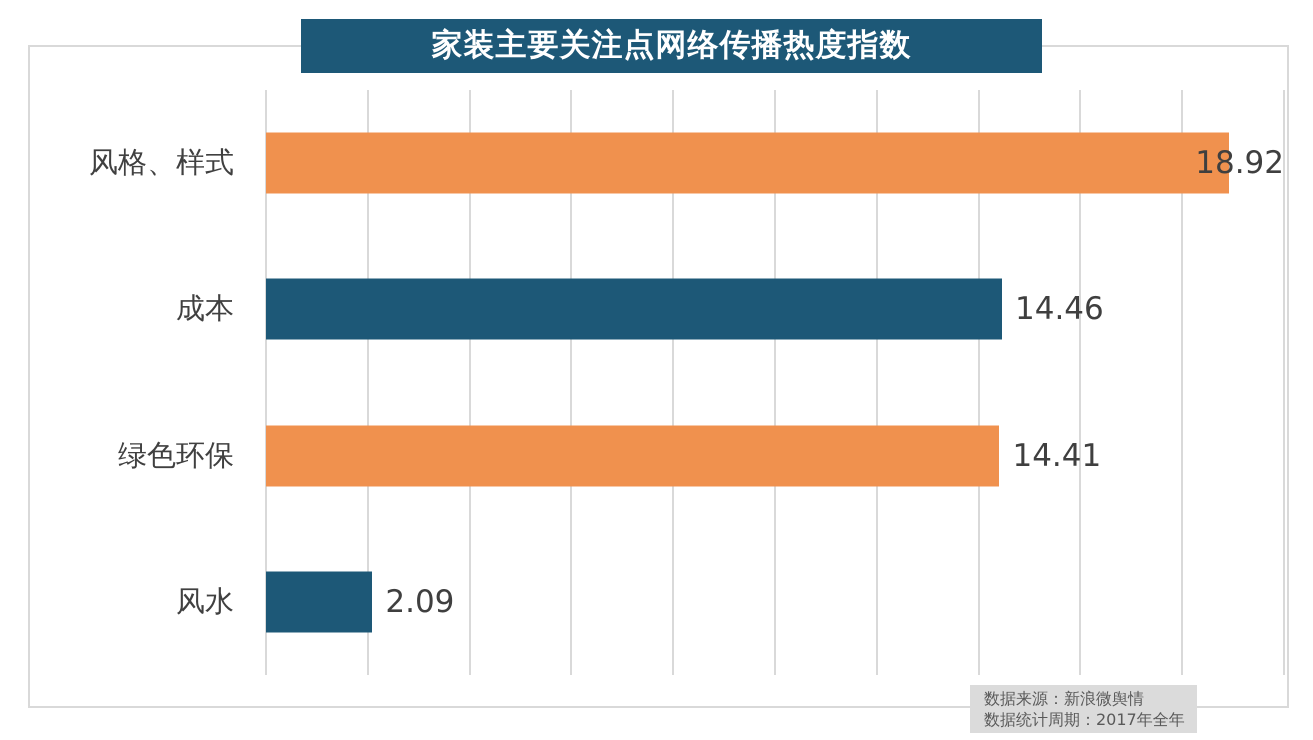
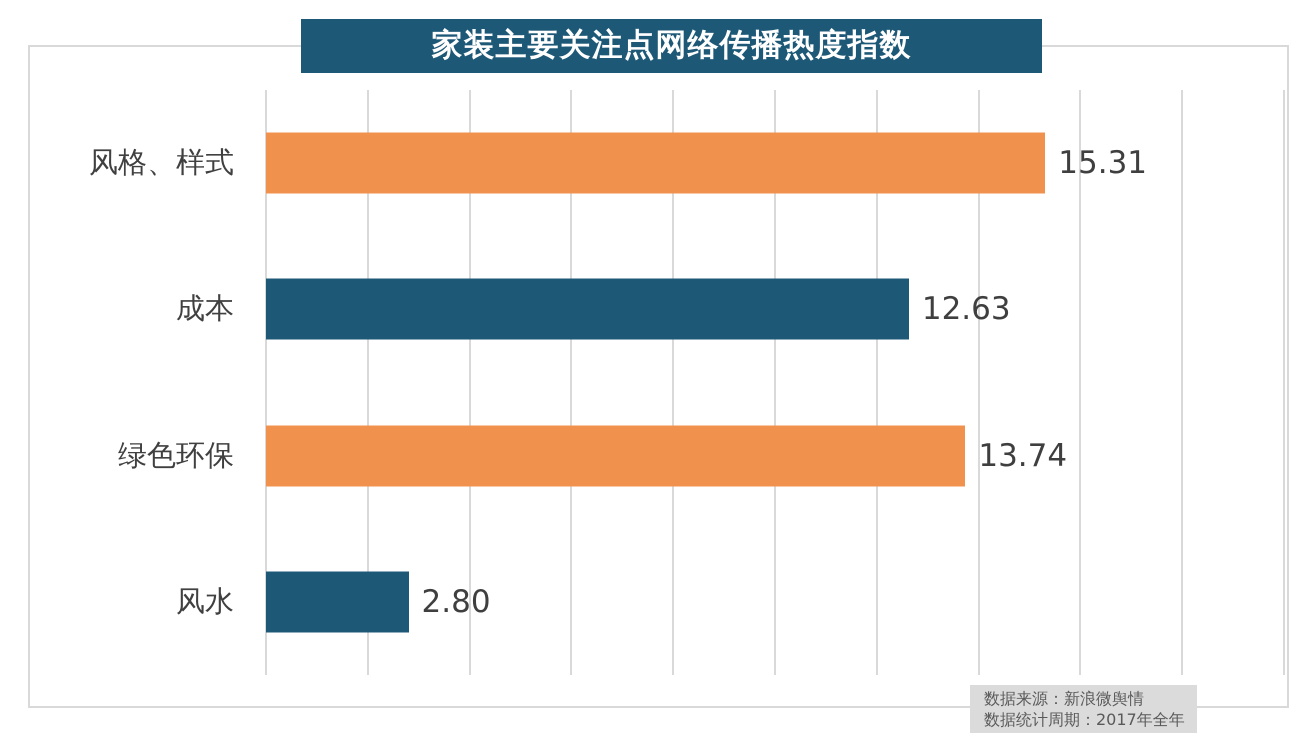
风格、样式: 18.92 -> 15.31
成本: 14.46 -> 12.63
绿色环保: 14.41 -> 13.74
风水: 2.09 -> 2.80
